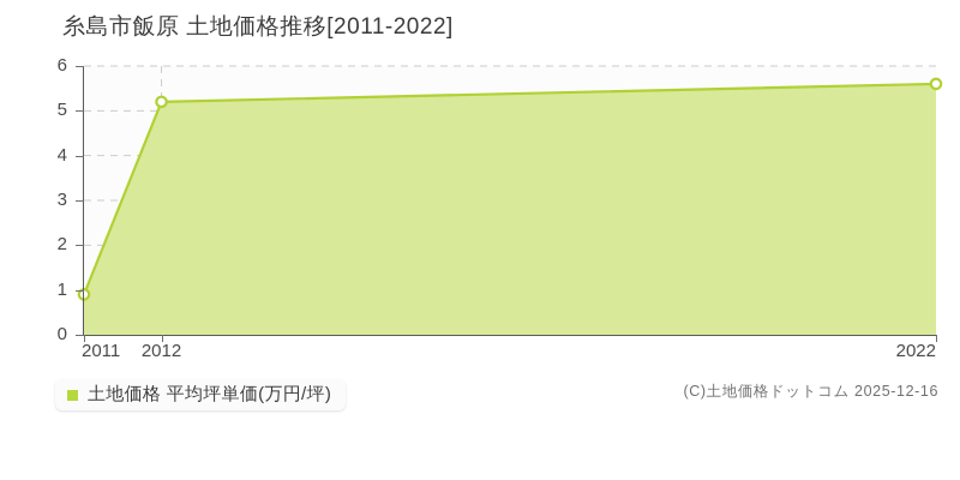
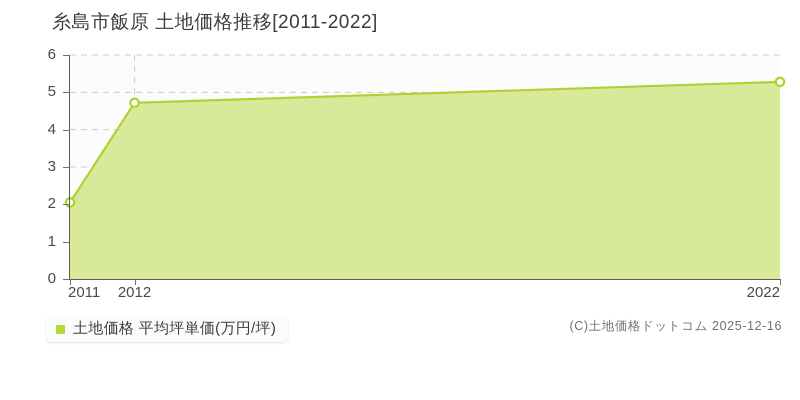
2011: 0.9 -> 2.0
2012: 5.2 -> 4.7
2022: 5.6 -> 5.3
